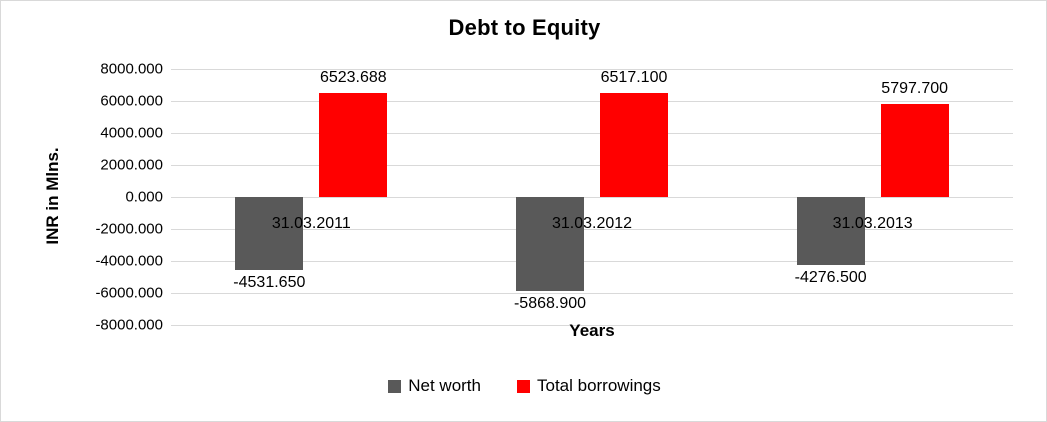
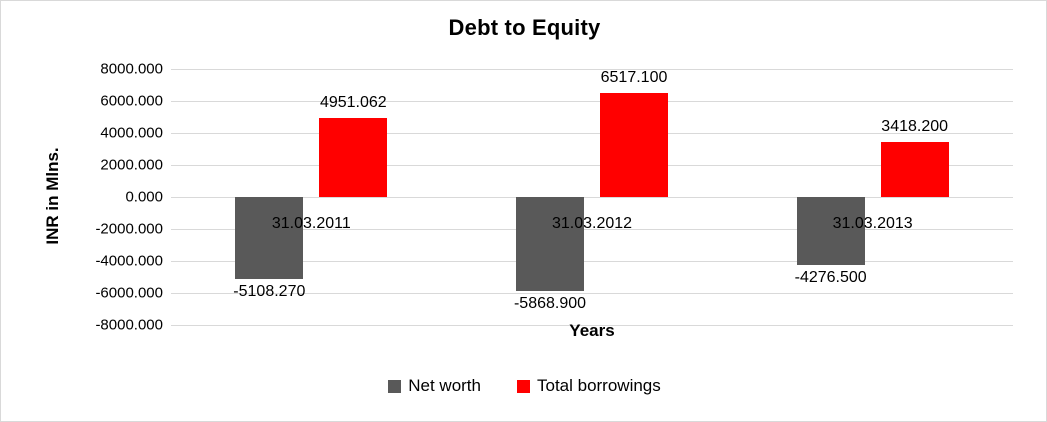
Net worth/31.03.2011: -4531.650 -> -5108.270
Total borrowings/31.03.2011: 6523.688 -> 4951.062
Total borrowings/31.03.2013: 5797.700 -> 3418.200
